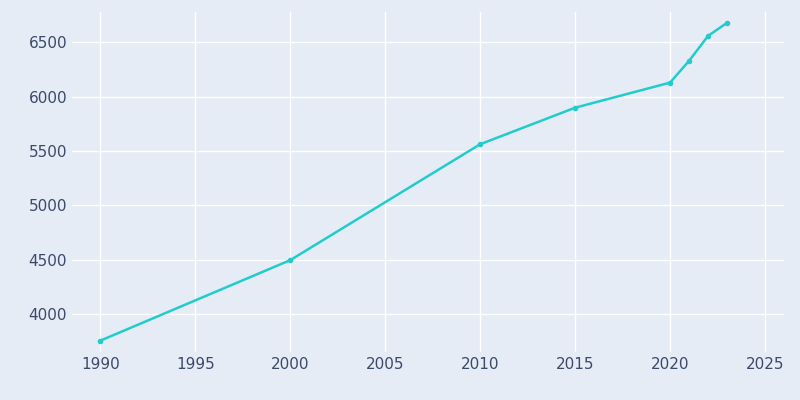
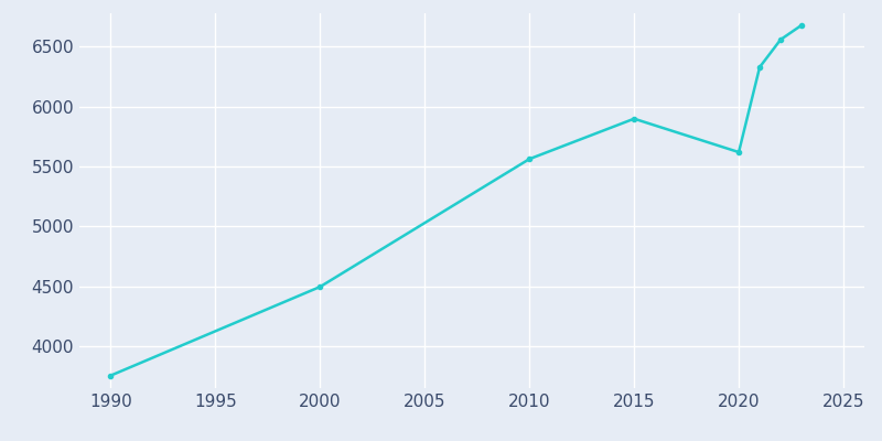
2020: 6130 -> 5620
